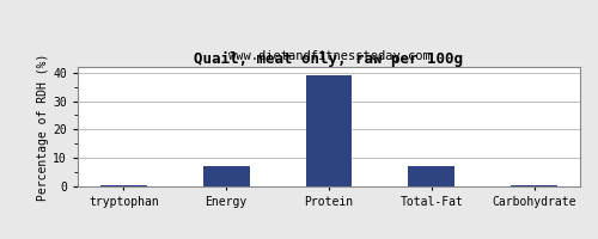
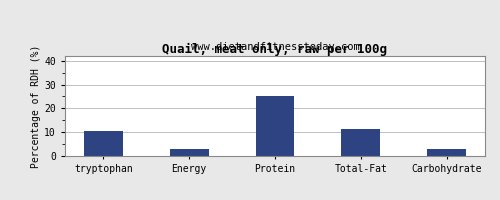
tryptophan: 0.5 -> 10.5
Energy: 7.2 -> 3.0
Protein: 39.0 -> 25.0
Total-Fat: 7.2 -> 11.5
Carbohydrate: 0.5 -> 3.0
